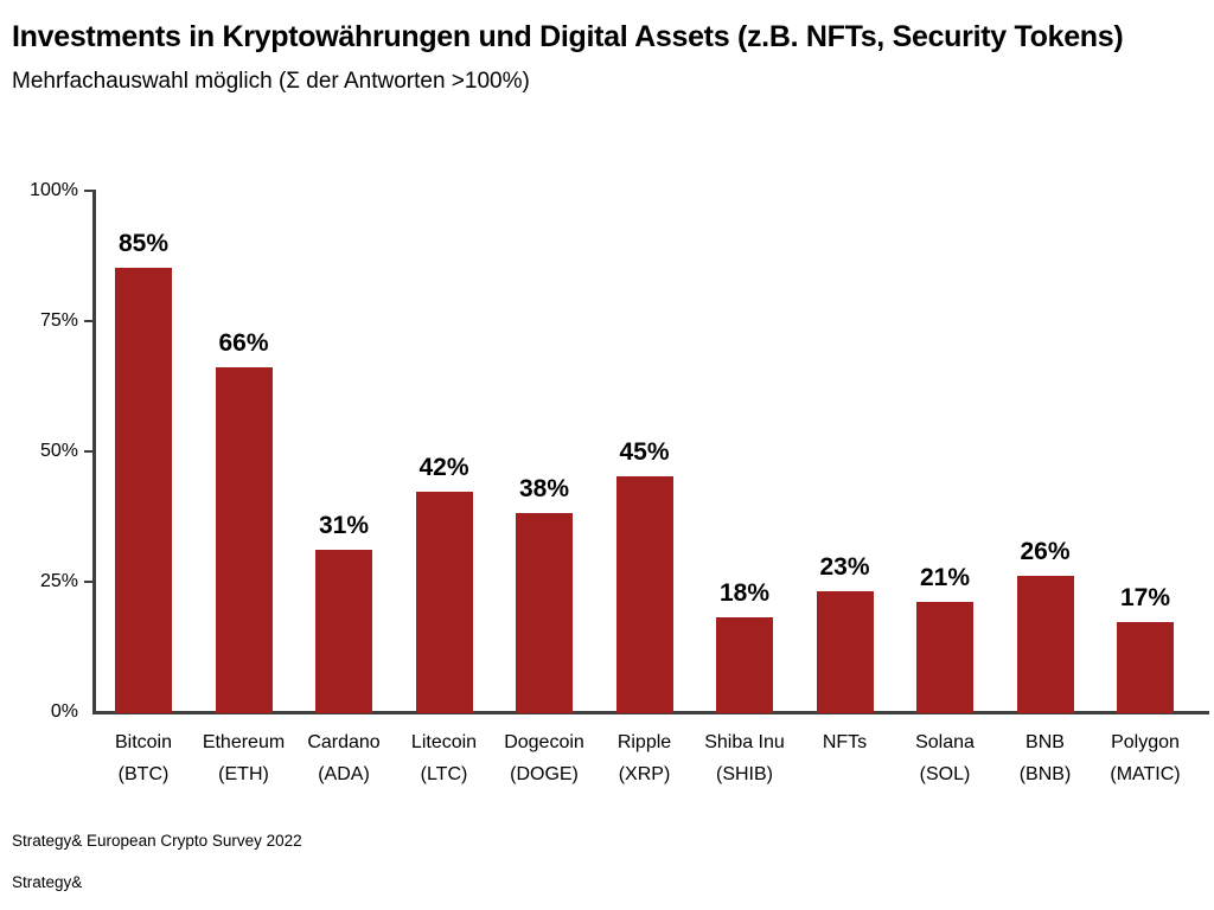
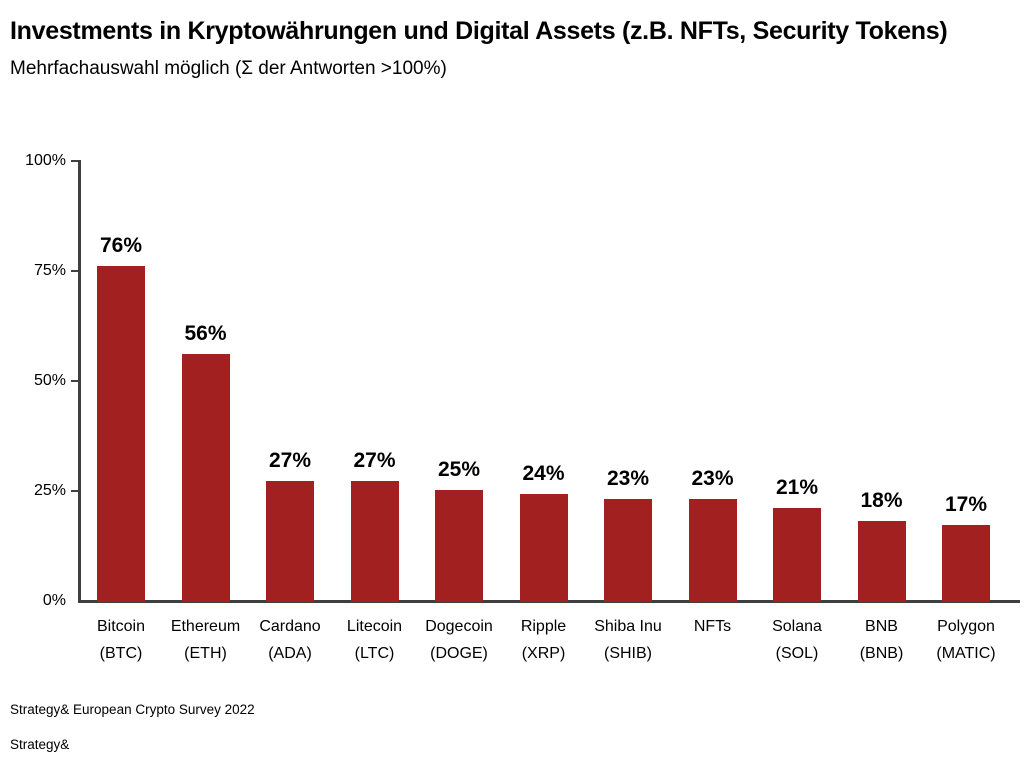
Bitcoin (BTC): 85% -> 76%
Ethereum (ETH): 66% -> 56%
Cardano (ADA): 31% -> 27%
Litecoin (LTC): 42% -> 27%
Dogecoin (DOGE): 38% -> 25%
Ripple (XRP): 45% -> 24%
Shiba Inu (SHIB): 18% -> 23%
BNB (BNB): 26% -> 18%
